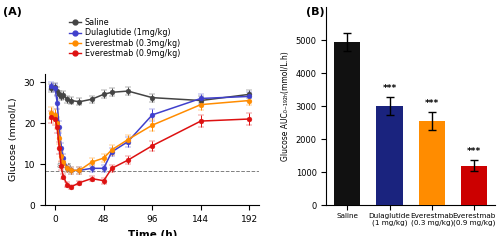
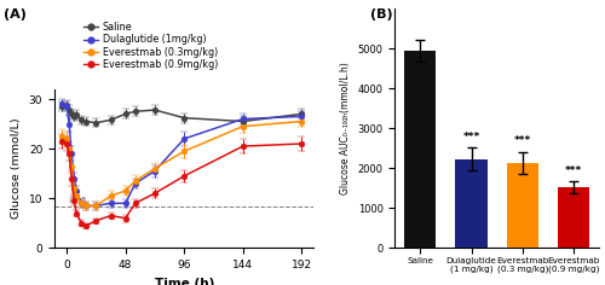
Dulaglutide (1 mg/kg): 3000 -> 2230
Everestmab (0.3 mg/kg): 2550 -> 2130
Everestmab (0.9 mg/kg): 1200 -> 1520
